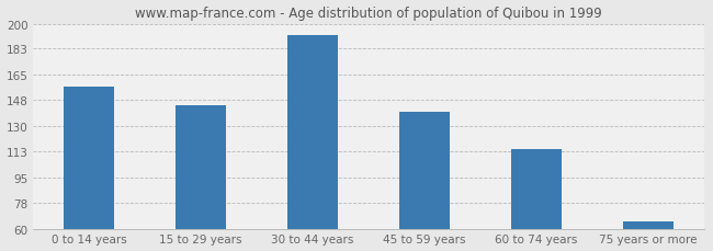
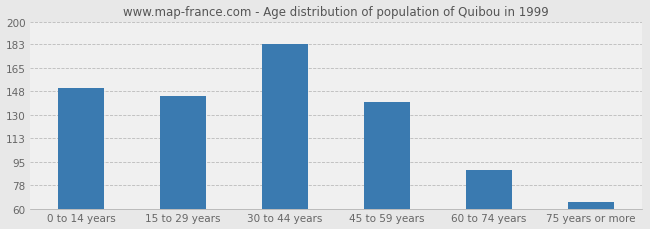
0 to 14 years: 157 -> 150
30 to 44 years: 192 -> 183
60 to 74 years: 114 -> 89
